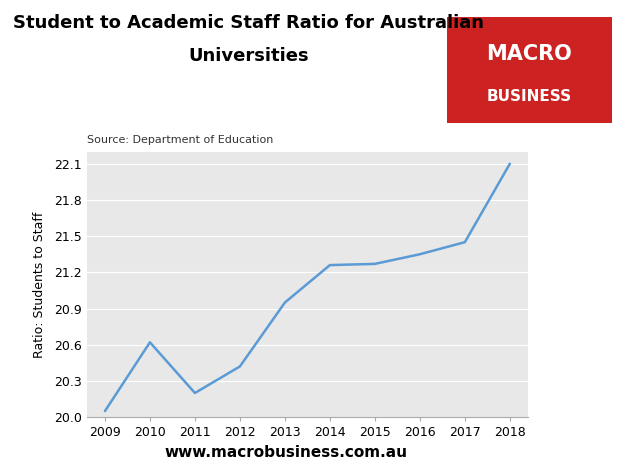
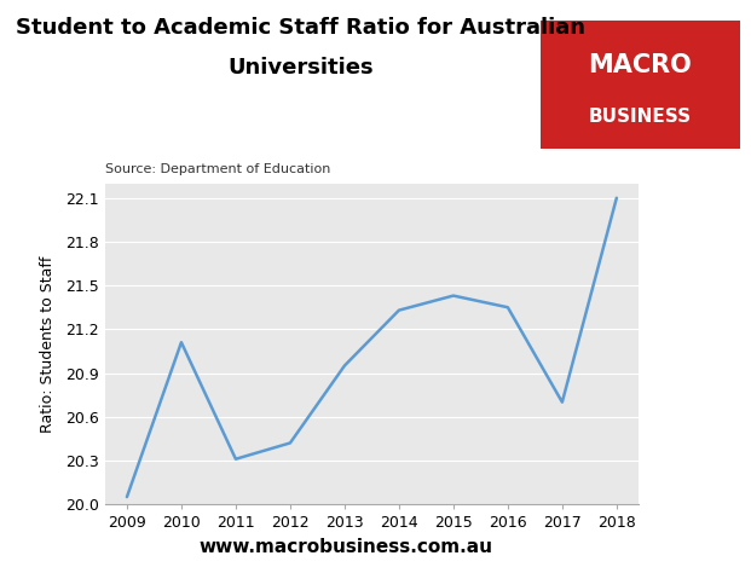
2010: 20.62 -> 21.11
2011: 20.20 -> 20.31
2014: 21.26 -> 21.33
2015: 21.27 -> 21.43
2017: 21.45 -> 20.70
